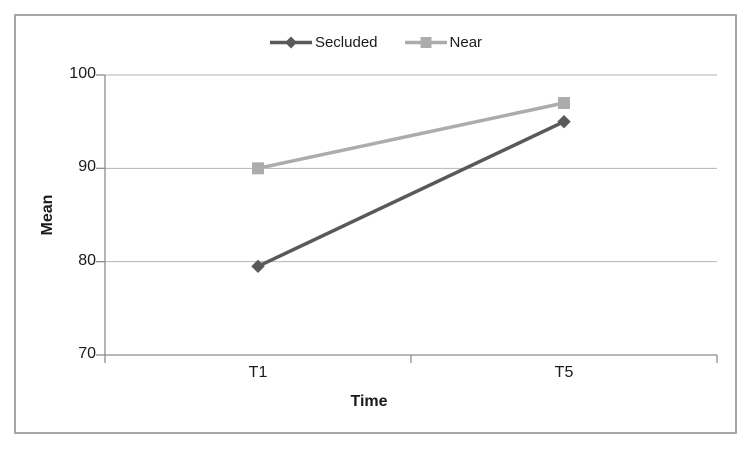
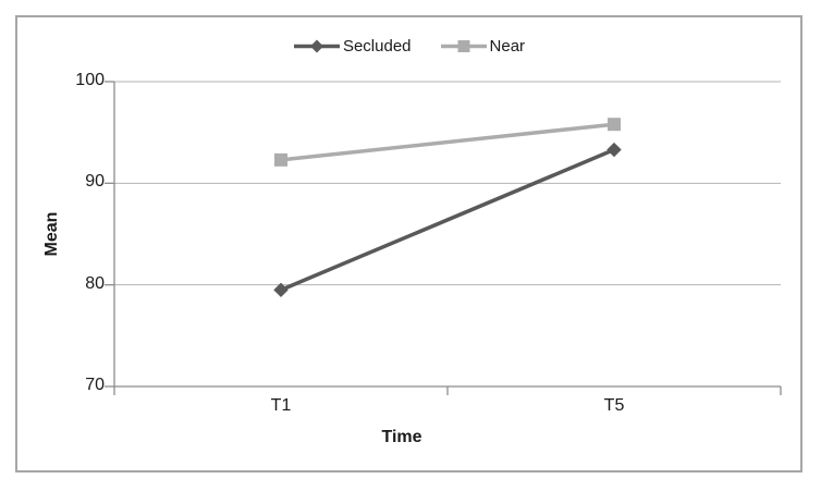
Near/T1: 90 -> 92
Secluded/T5: 95 -> 93
Near/T5: 97 -> 96
